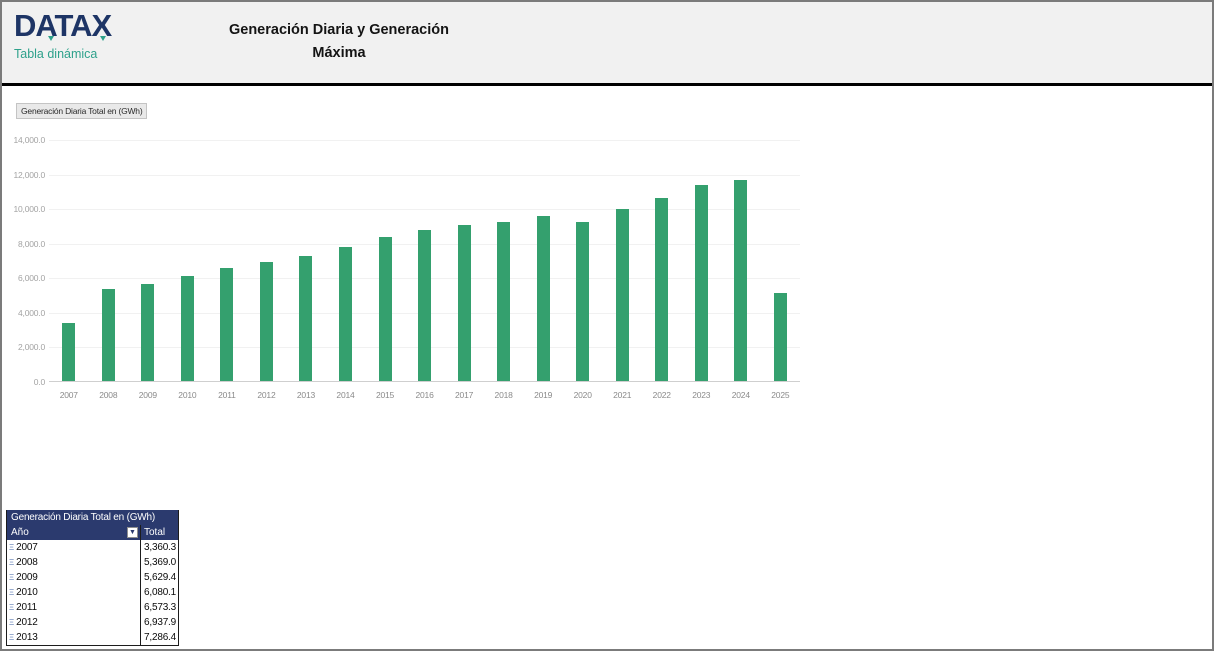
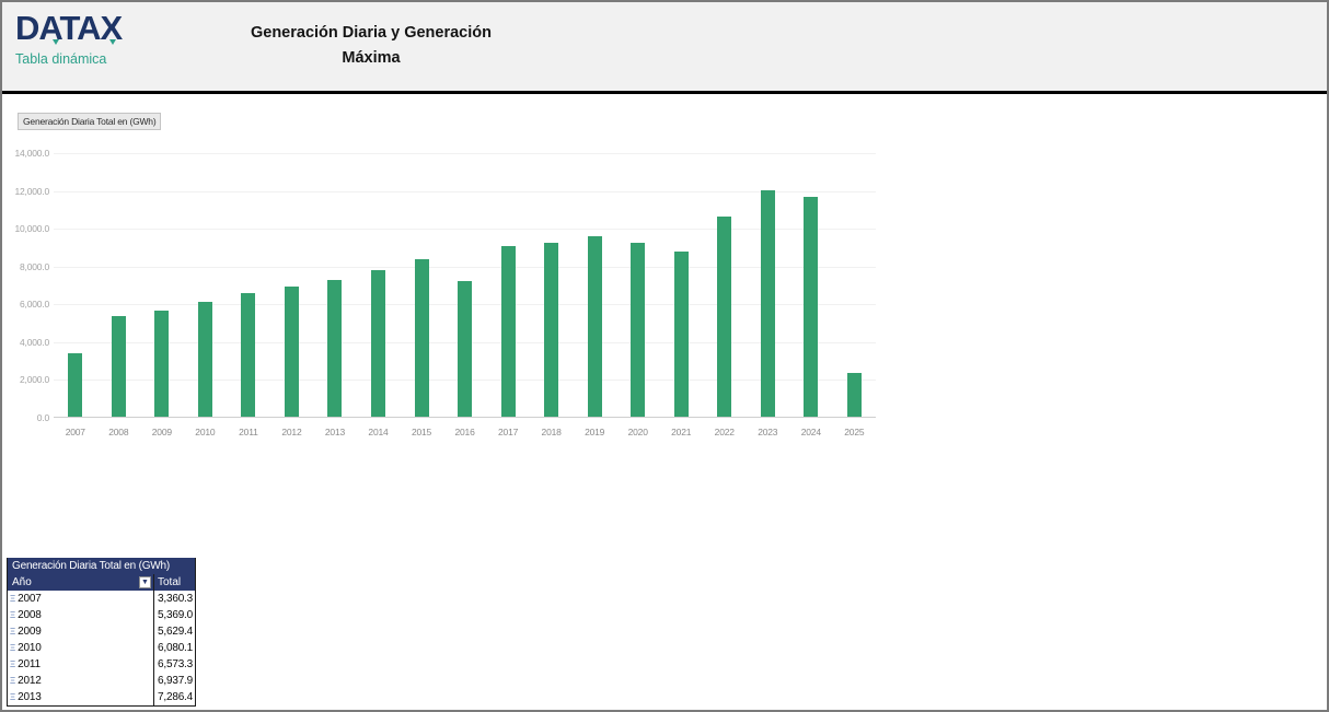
2016: 8800 -> 7200
2021: 10000 -> 8800
2023: 11400 -> 12000
2025: 5100 -> 2300
